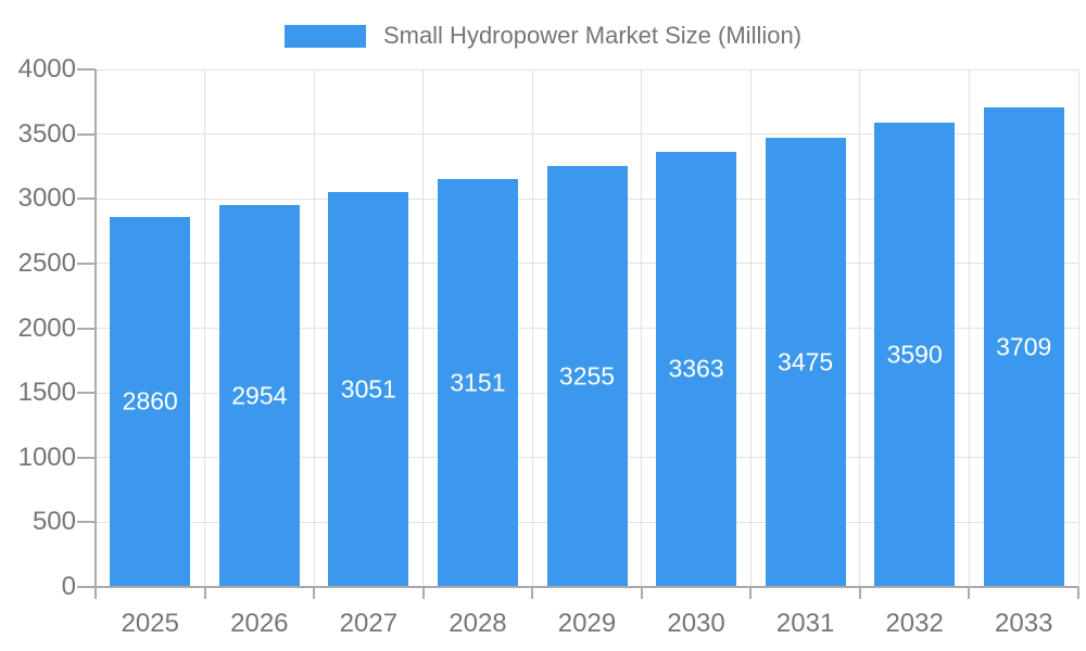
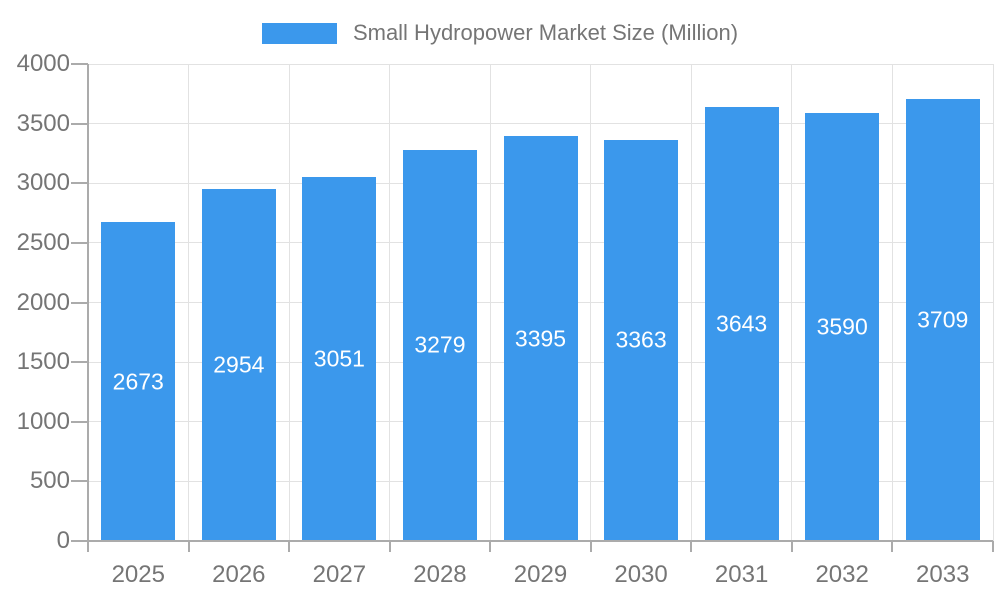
2025: 2860 -> 2673
2028: 3151 -> 3279
2029: 3255 -> 3395
2031: 3475 -> 3643
